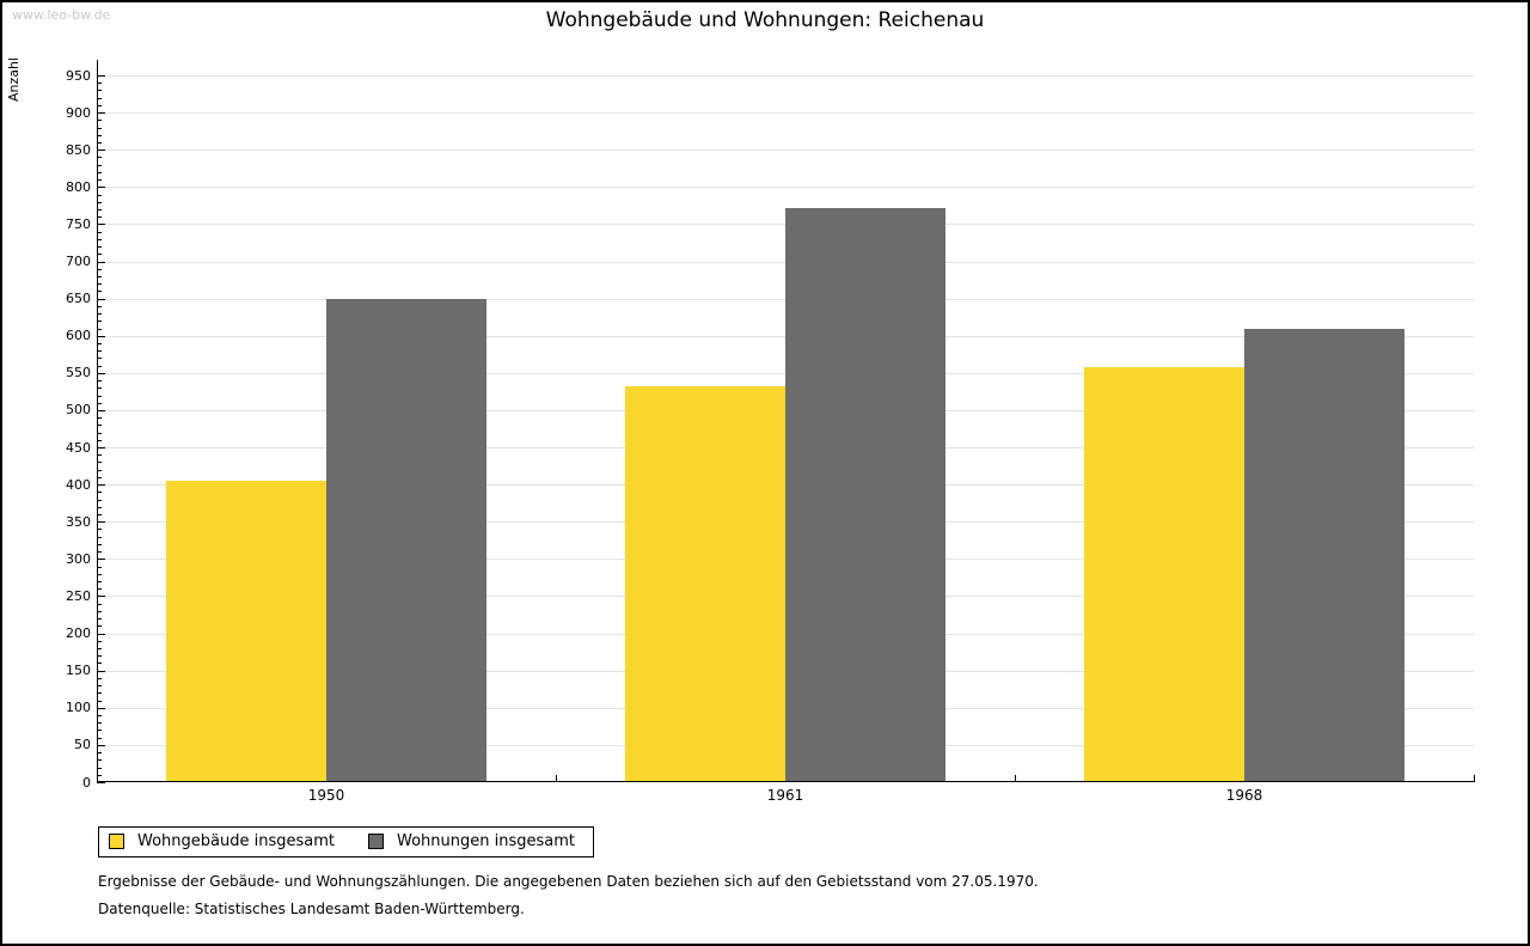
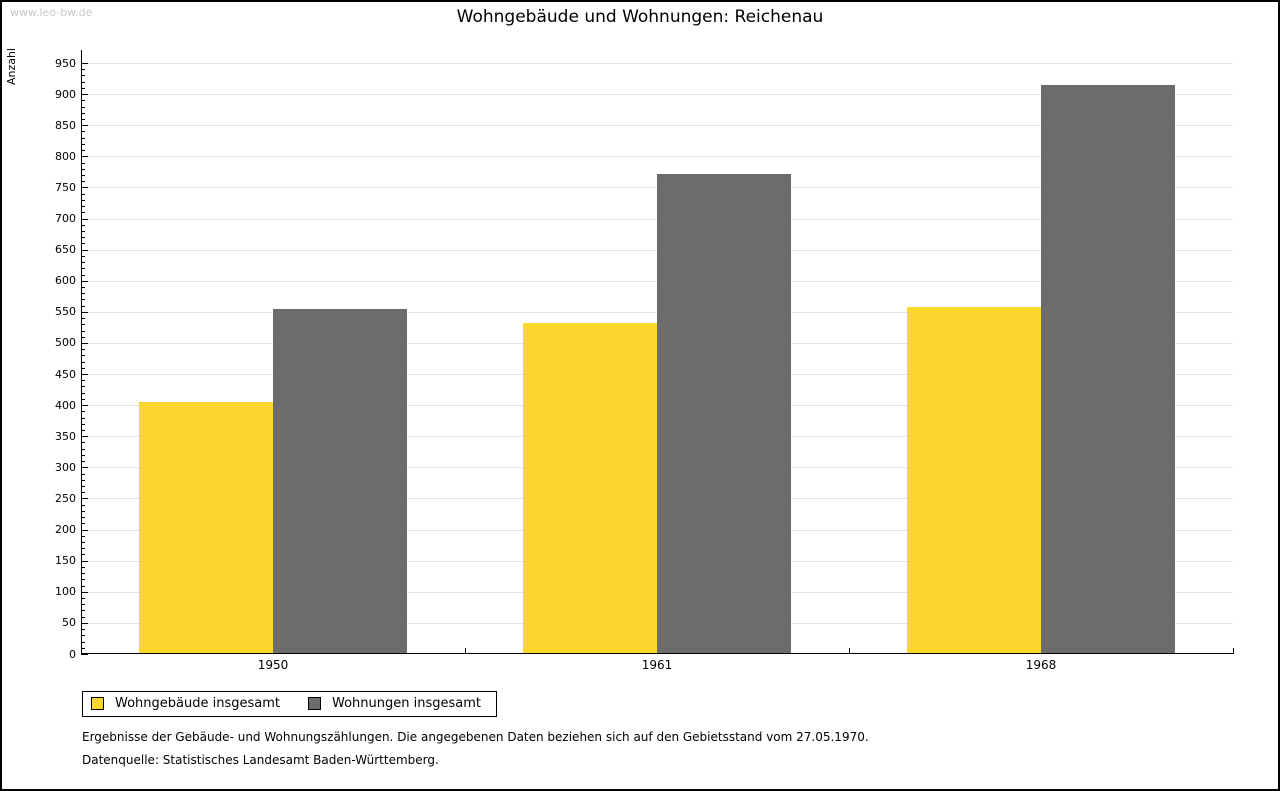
Wohnungen insgesamt/1950: 650 -> 550
Wohnungen insgesamt/1968: 610 -> 920
